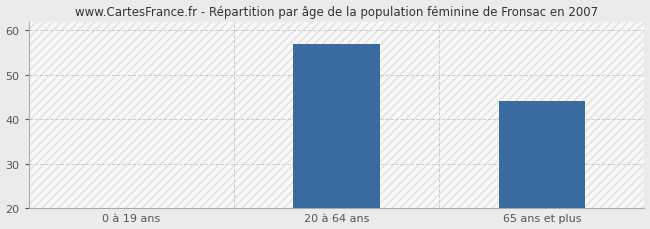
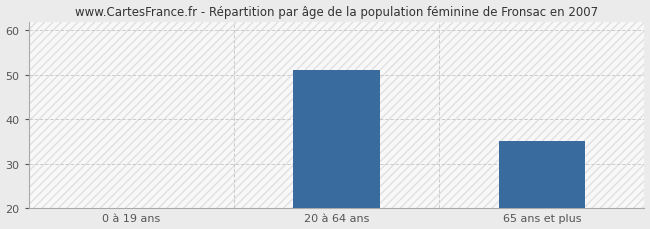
20 à 64 ans: 57 -> 51
65 ans et plus: 44 -> 35
